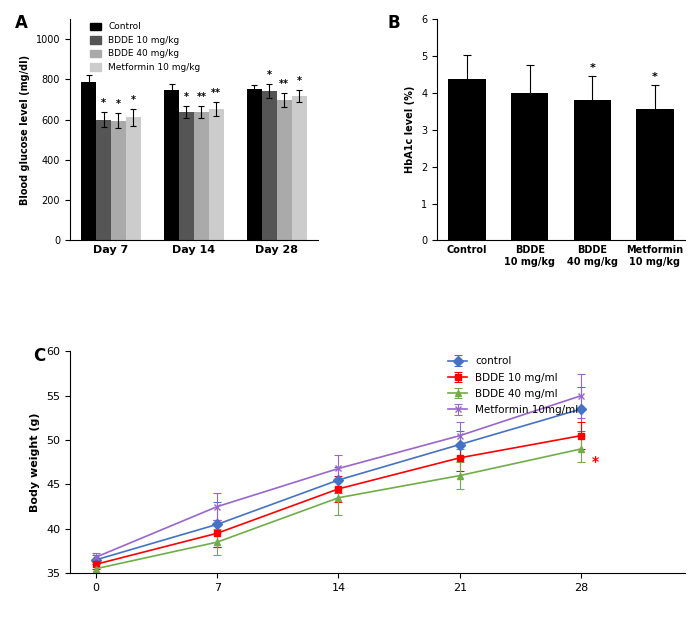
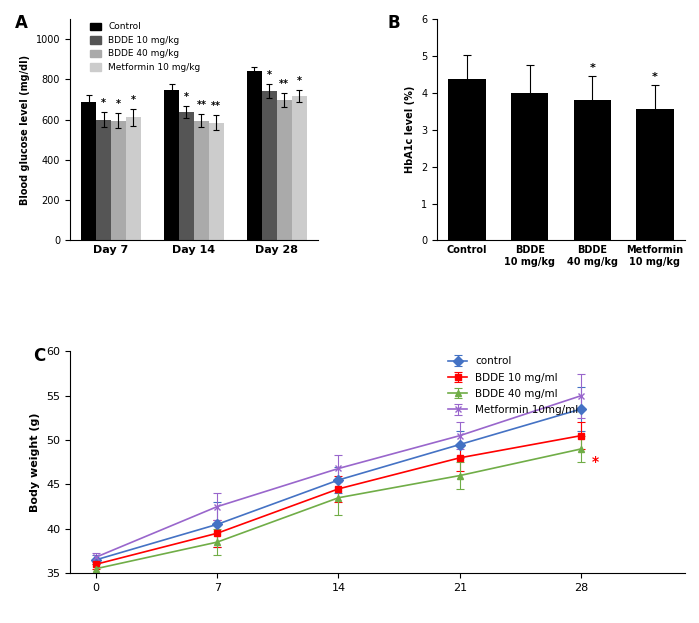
Control/Day 7: 785 -> 685
BDDE 40 mg/kg/Day 14: 635 -> 595
Metformin 10 mg/kg/Day 14: 650 -> 585
Control/Day 28: 750 -> 840
